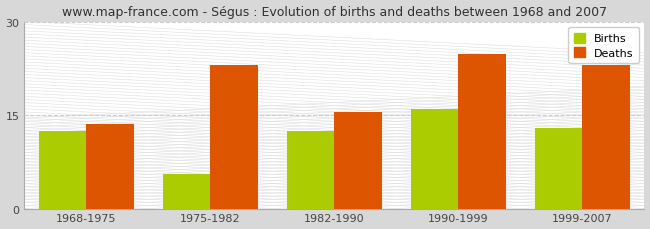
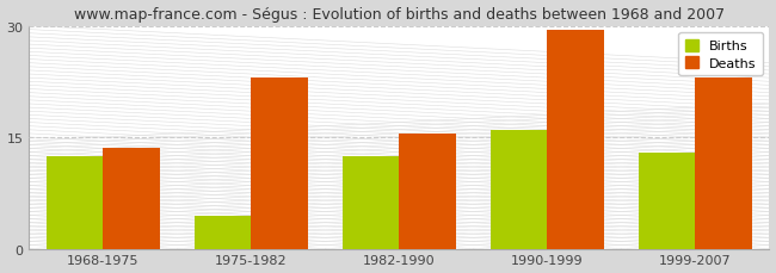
Births/1975-1982: 5.6 -> 4.5
Deaths/1990-1999: 24.8 -> 29.5
